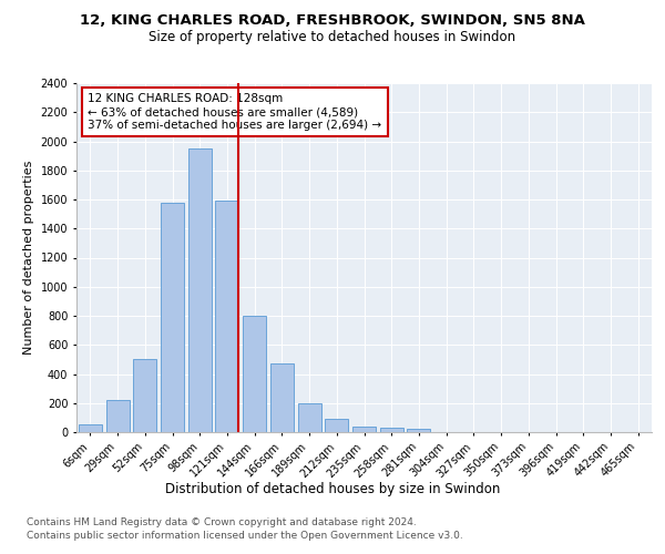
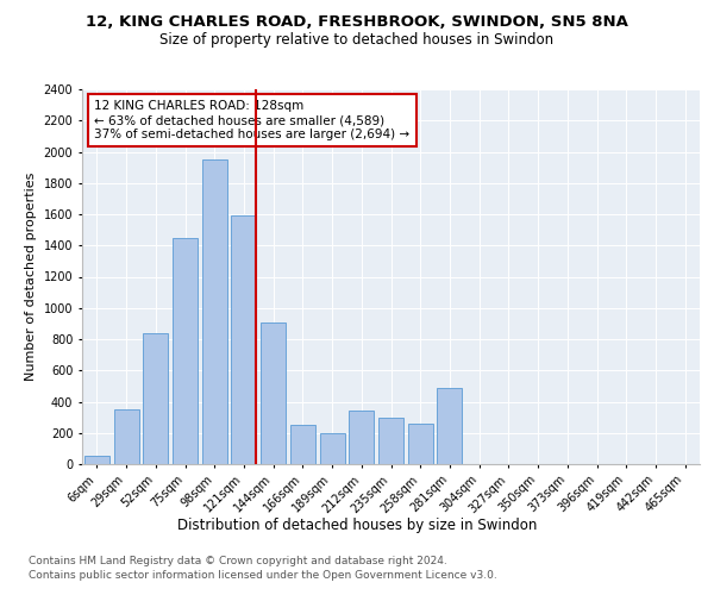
29sqm: 220 -> 350
52sqm: 500 -> 840
75sqm: 1580 -> 1450
144sqm: 800 -> 910
166sqm: 480 -> 250
212sqm: 90 -> 340
235sqm: 40 -> 300
258sqm: 30 -> 260
281sqm: 20 -> 490
